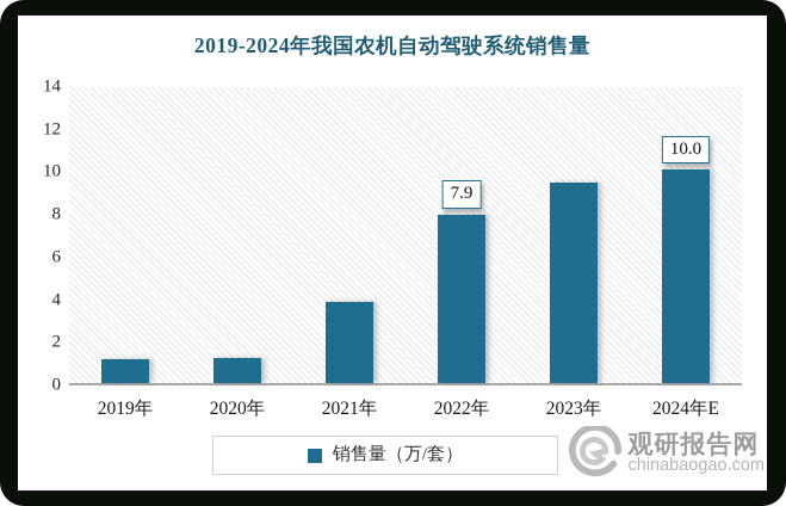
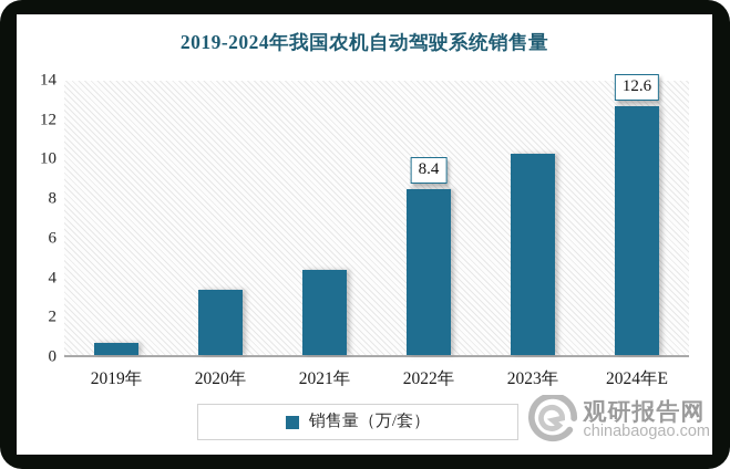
2019年: 1.1 -> 0.6
2020年: 1.2 -> 3.3
2021年: 3.8 -> 4.3
2022年: 7.9 -> 8.4
2023年: 9.4 -> 10.2
2024年E: 10.0 -> 12.6
